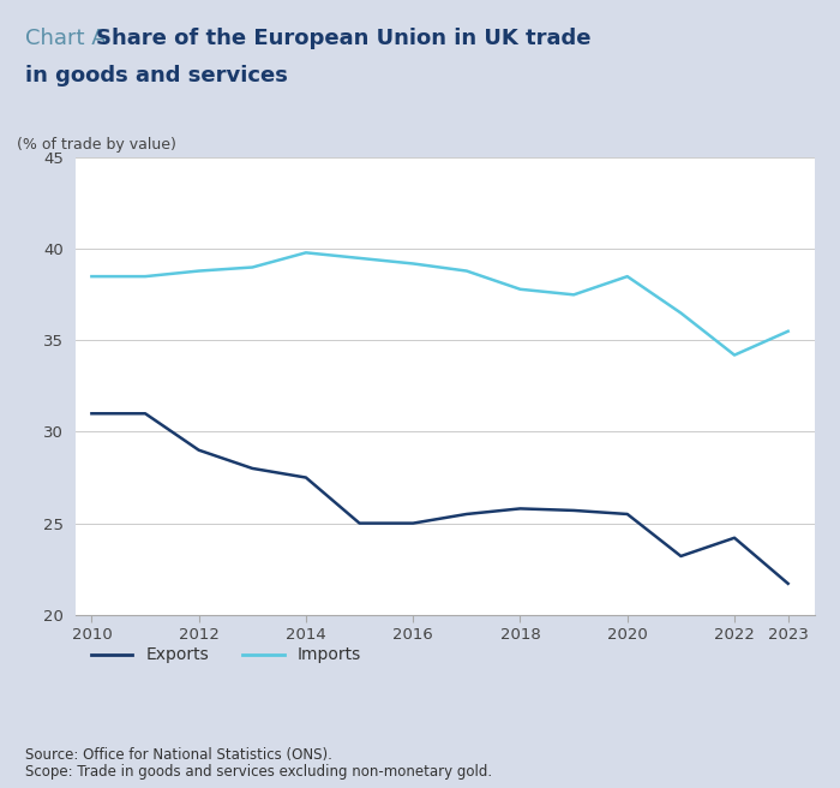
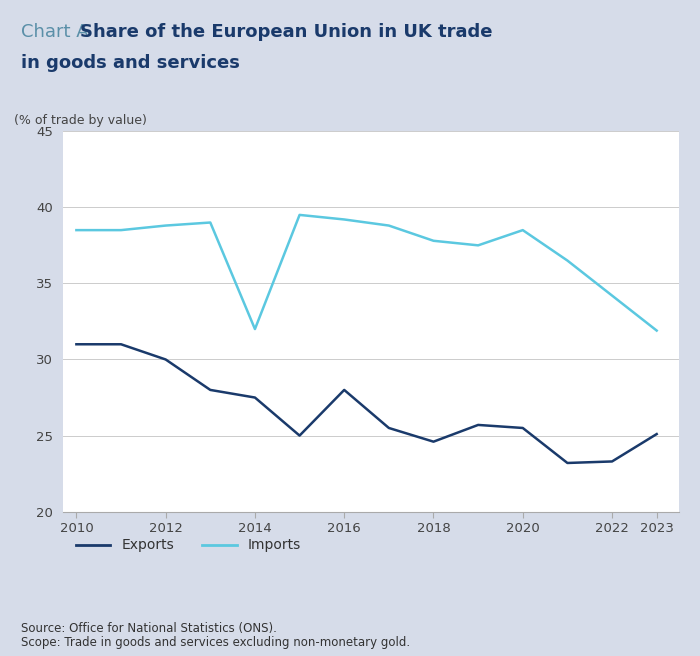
Exports/2012: 29.0 -> 30.0
Imports/2014: 39.8 -> 32.0
Exports/2016: 25.0 -> 28.0
Exports/2018: 25.8 -> 24.6
Exports/2022: 24.2 -> 23.3
Exports/2023: 21.7 -> 25.1
Imports/2023: 35.5 -> 31.9
